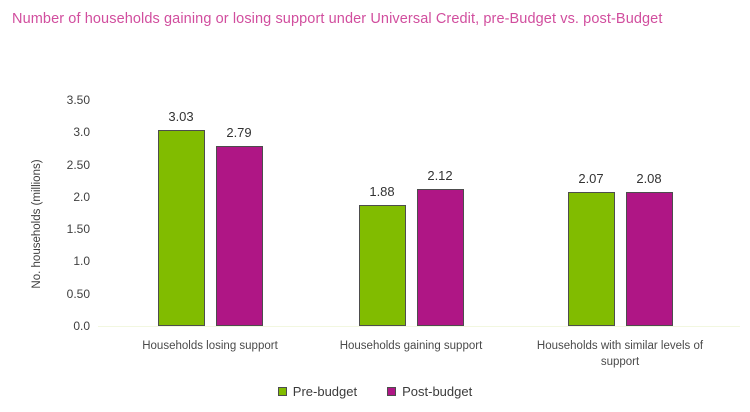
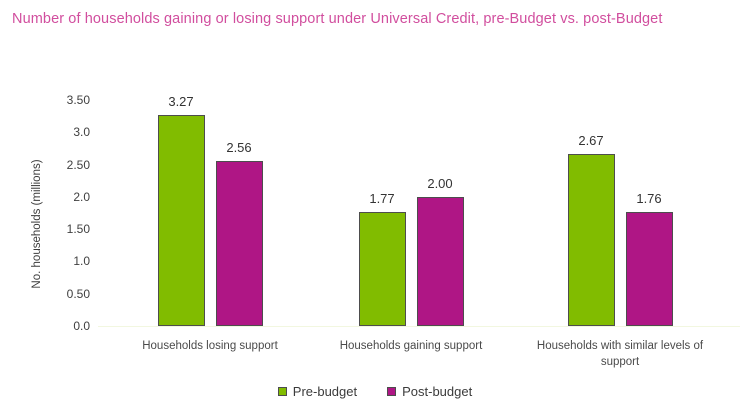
Pre-budget/Households losing support: 3.03 -> 3.27
Post-budget/Households losing support: 2.79 -> 2.56
Pre-budget/Households gaining support: 1.88 -> 1.77
Post-budget/Households gaining support: 2.12 -> 2.00
Pre-budget/Households with similar levels of support: 2.07 -> 2.67
Post-budget/Households with similar levels of support: 2.08 -> 1.76
